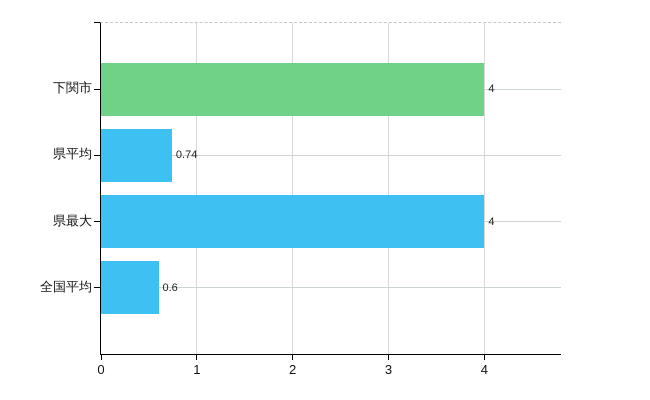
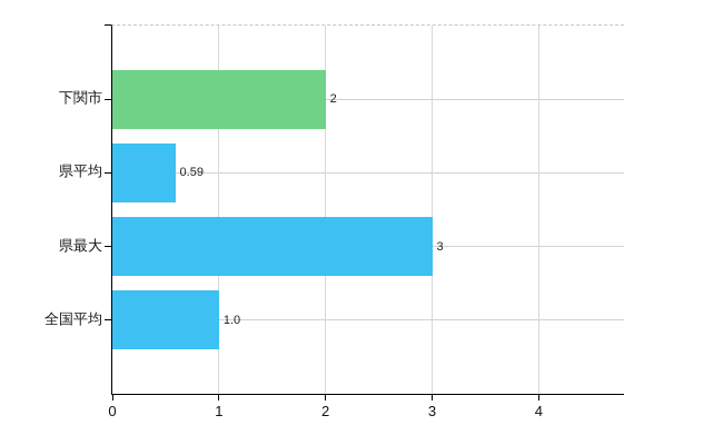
下関市: 4 -> 2
県平均: 0.74 -> 0.59
県最大: 4 -> 3
全国平均: 0.6 -> 1.0
